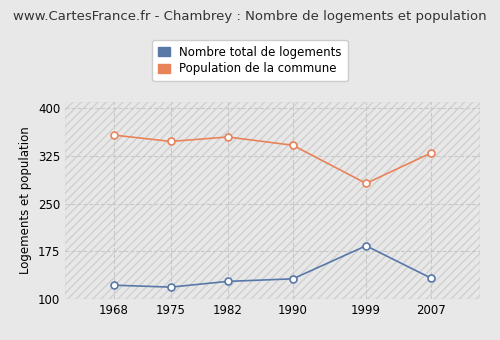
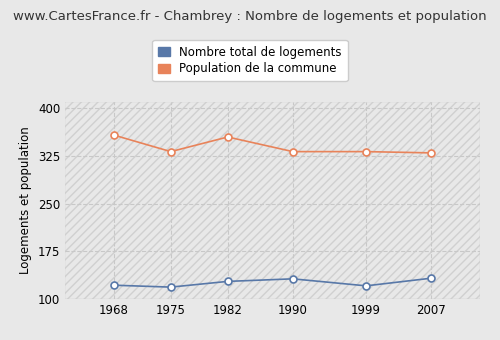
Population de la commune/1975: 348 -> 332
Population de la commune/1990: 342 -> 332
Nombre total de logements/1999: 184 -> 121
Population de la commune/1999: 282 -> 332
